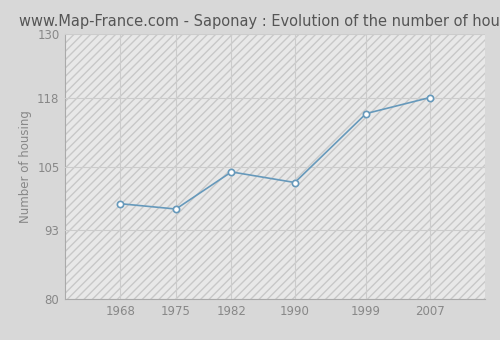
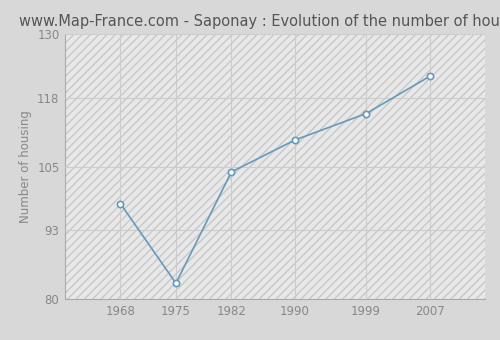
1975: 97 -> 83
1990: 102 -> 110
2007: 118 -> 122
